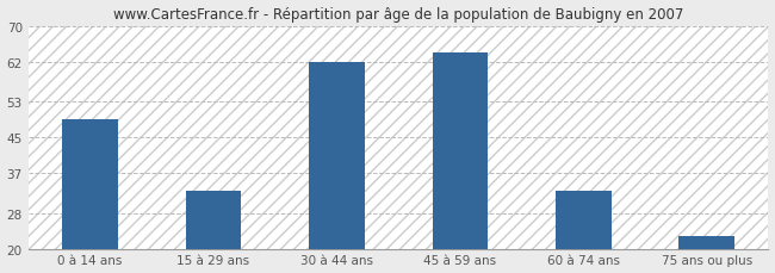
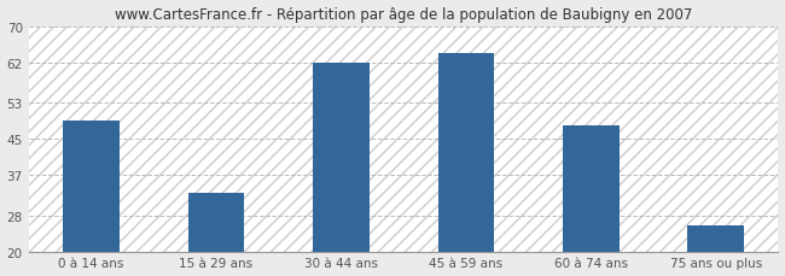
60 à 74 ans: 33 -> 48
75 ans ou plus: 23 -> 26
